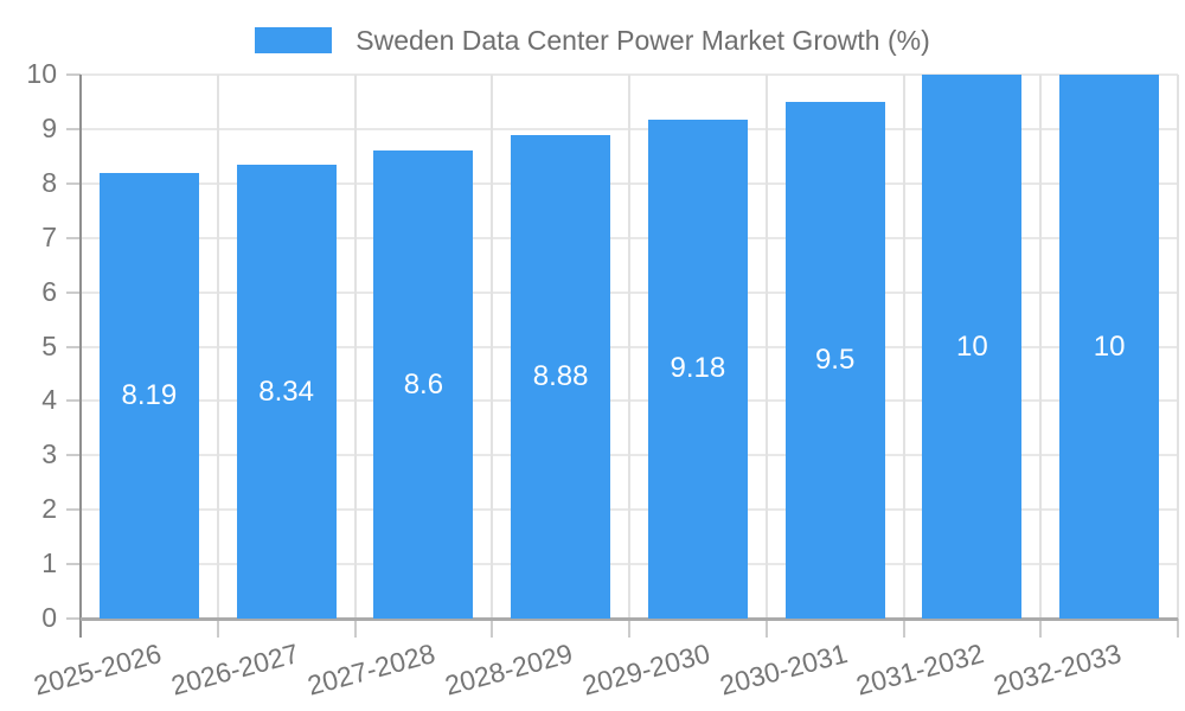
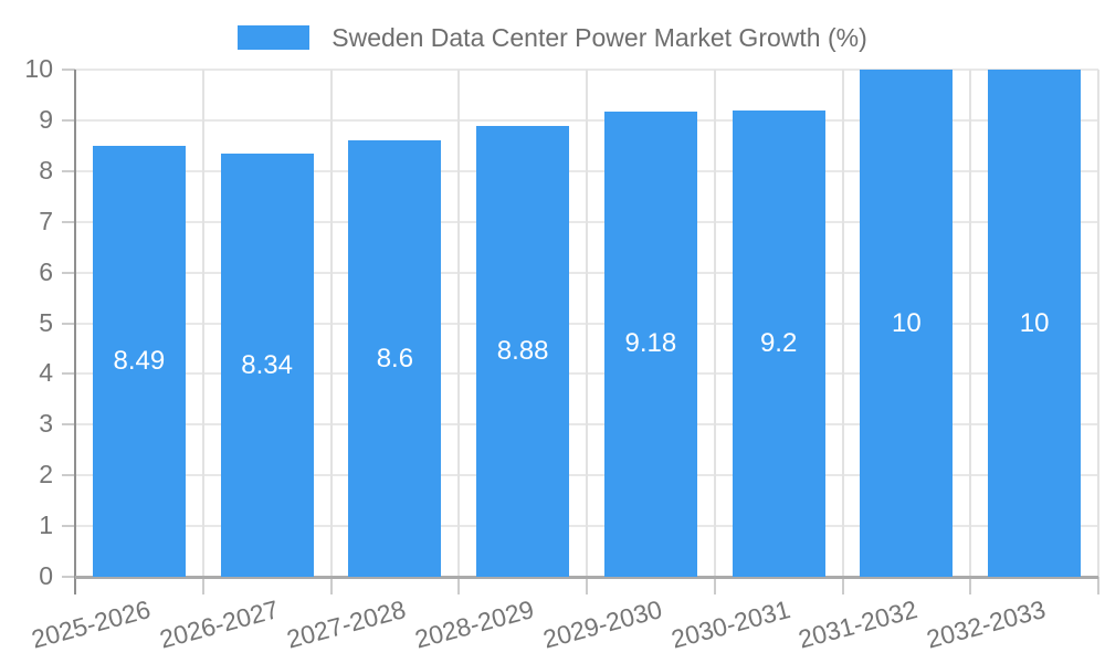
2025-2026: 8.19 -> 8.49
2030-2031: 9.5 -> 9.2
